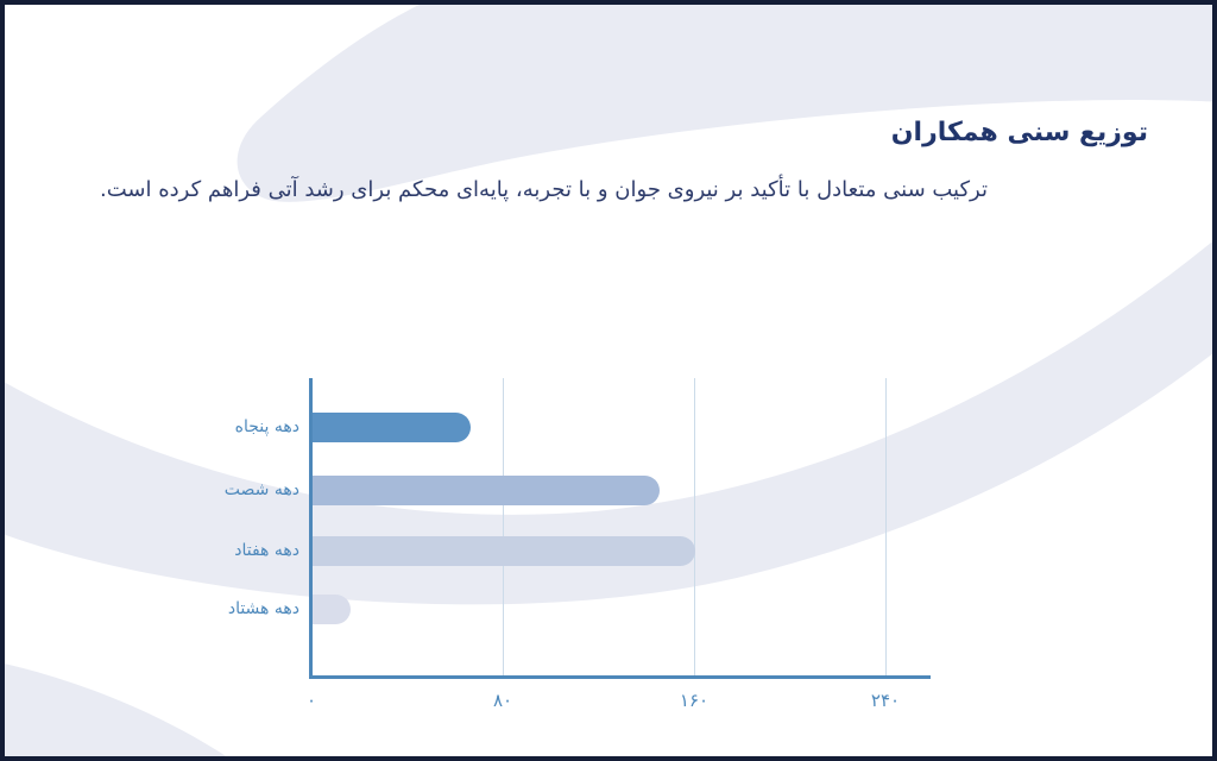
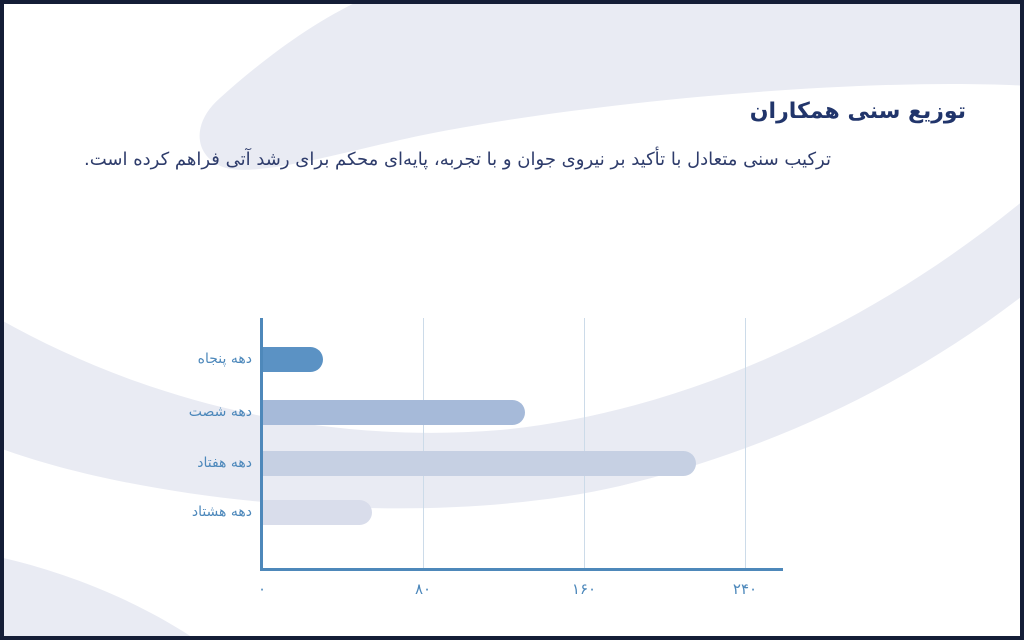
دهه پنجاه: 66 -> 30
دهه شصت: 145 -> 130
دهه هفتاد: 160 -> 215
دهه هشتاد: 16 -> 54
